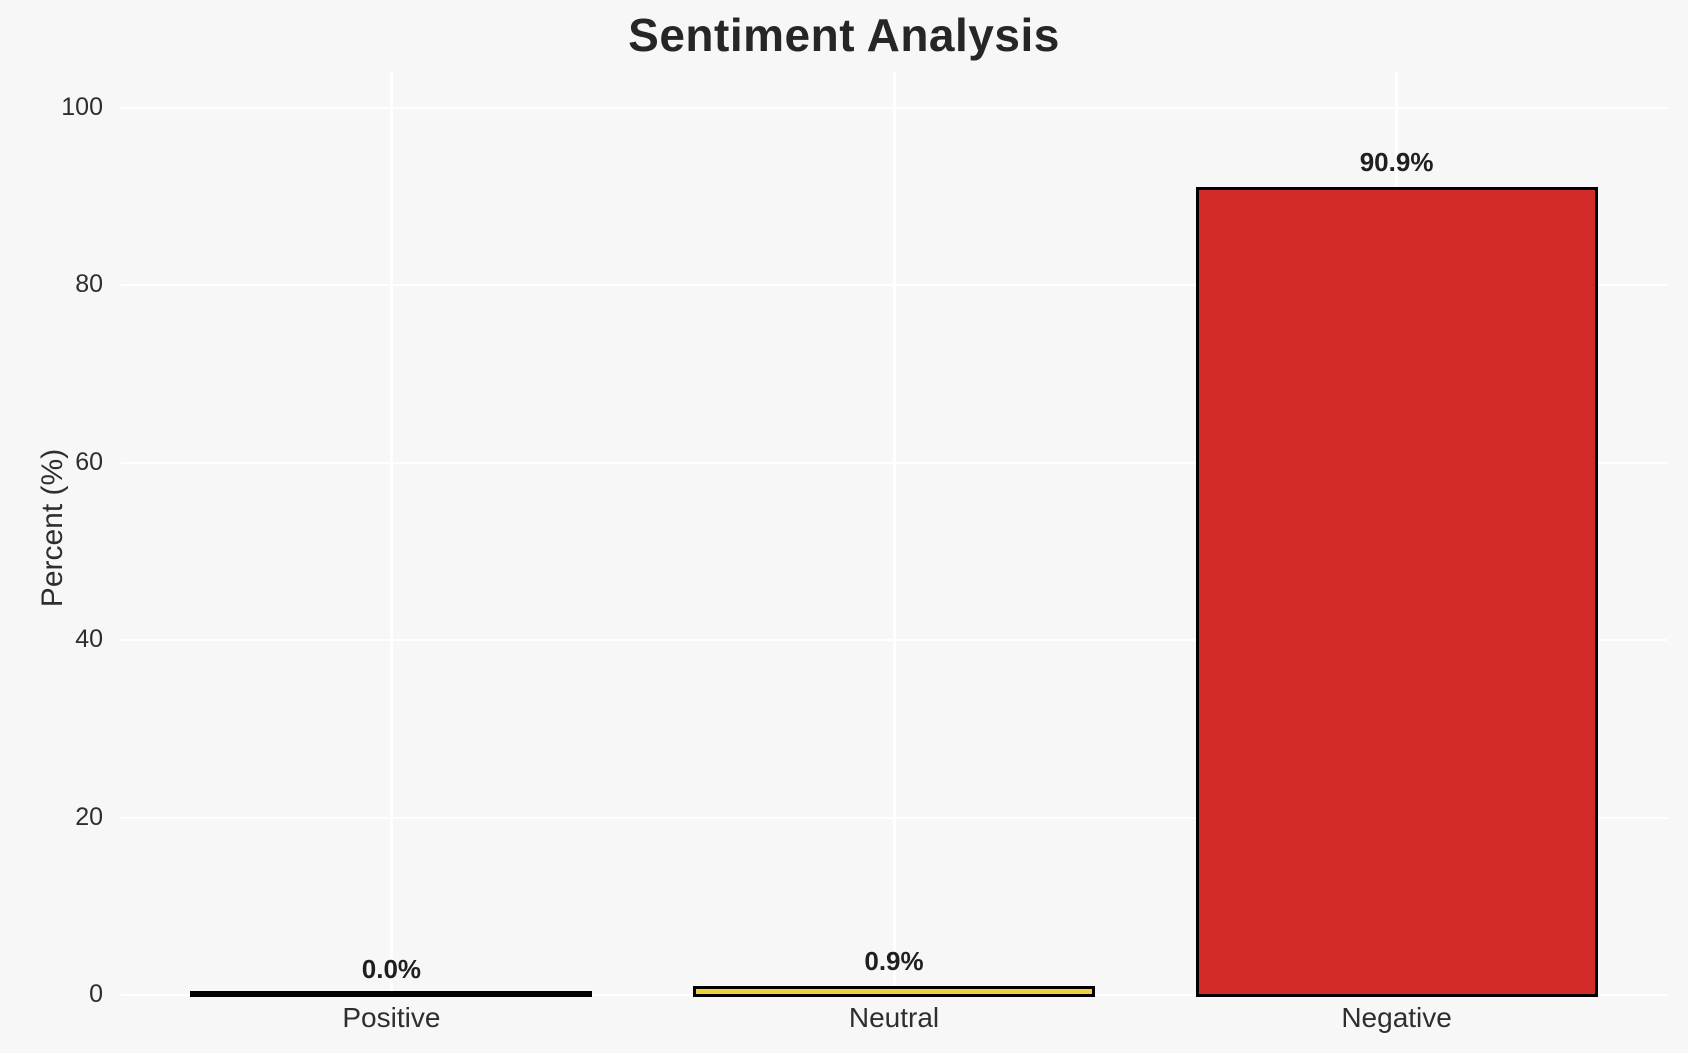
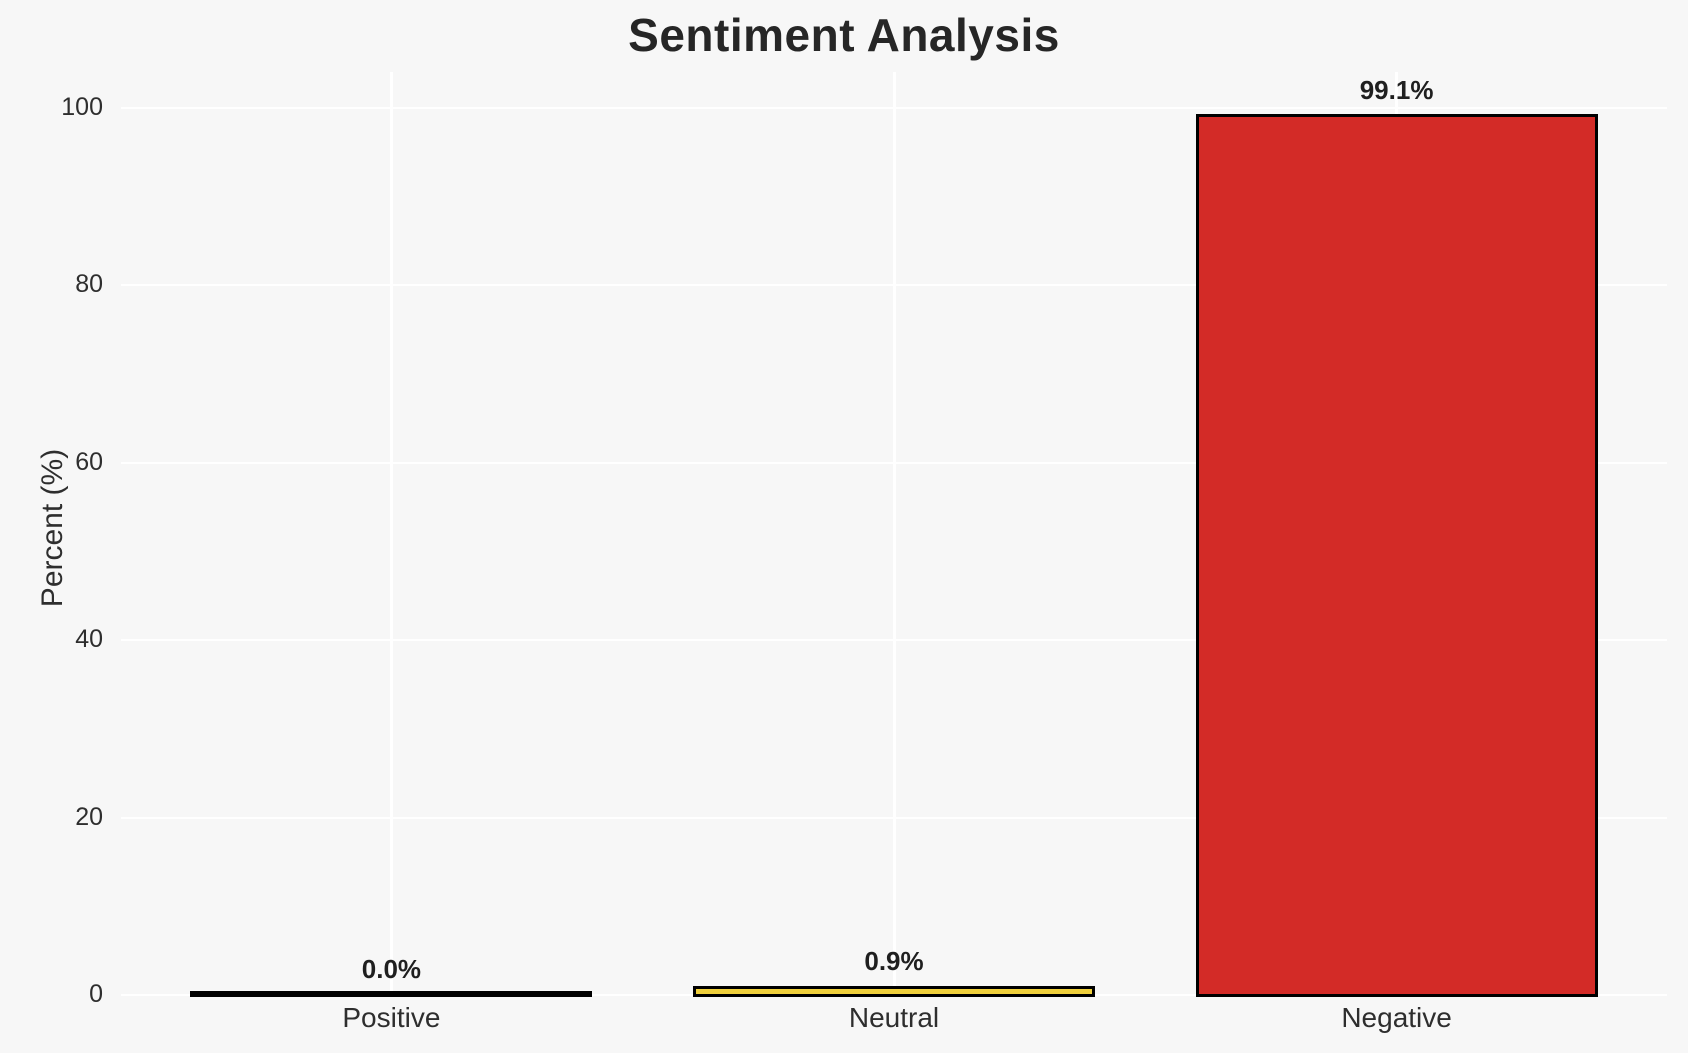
Negative: 90.9% -> 99.1%
